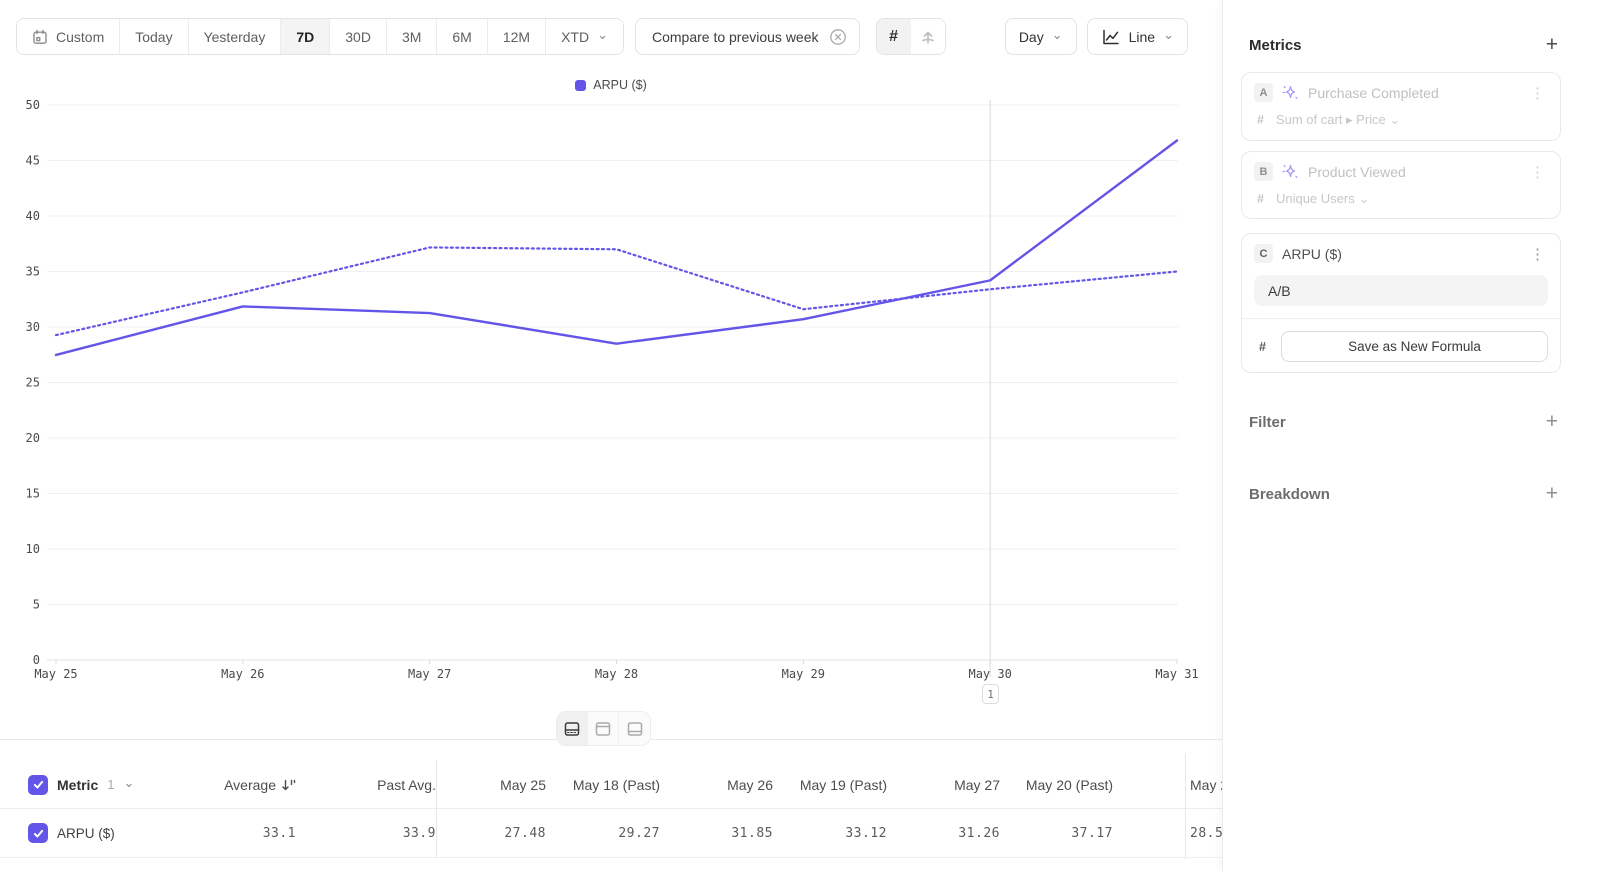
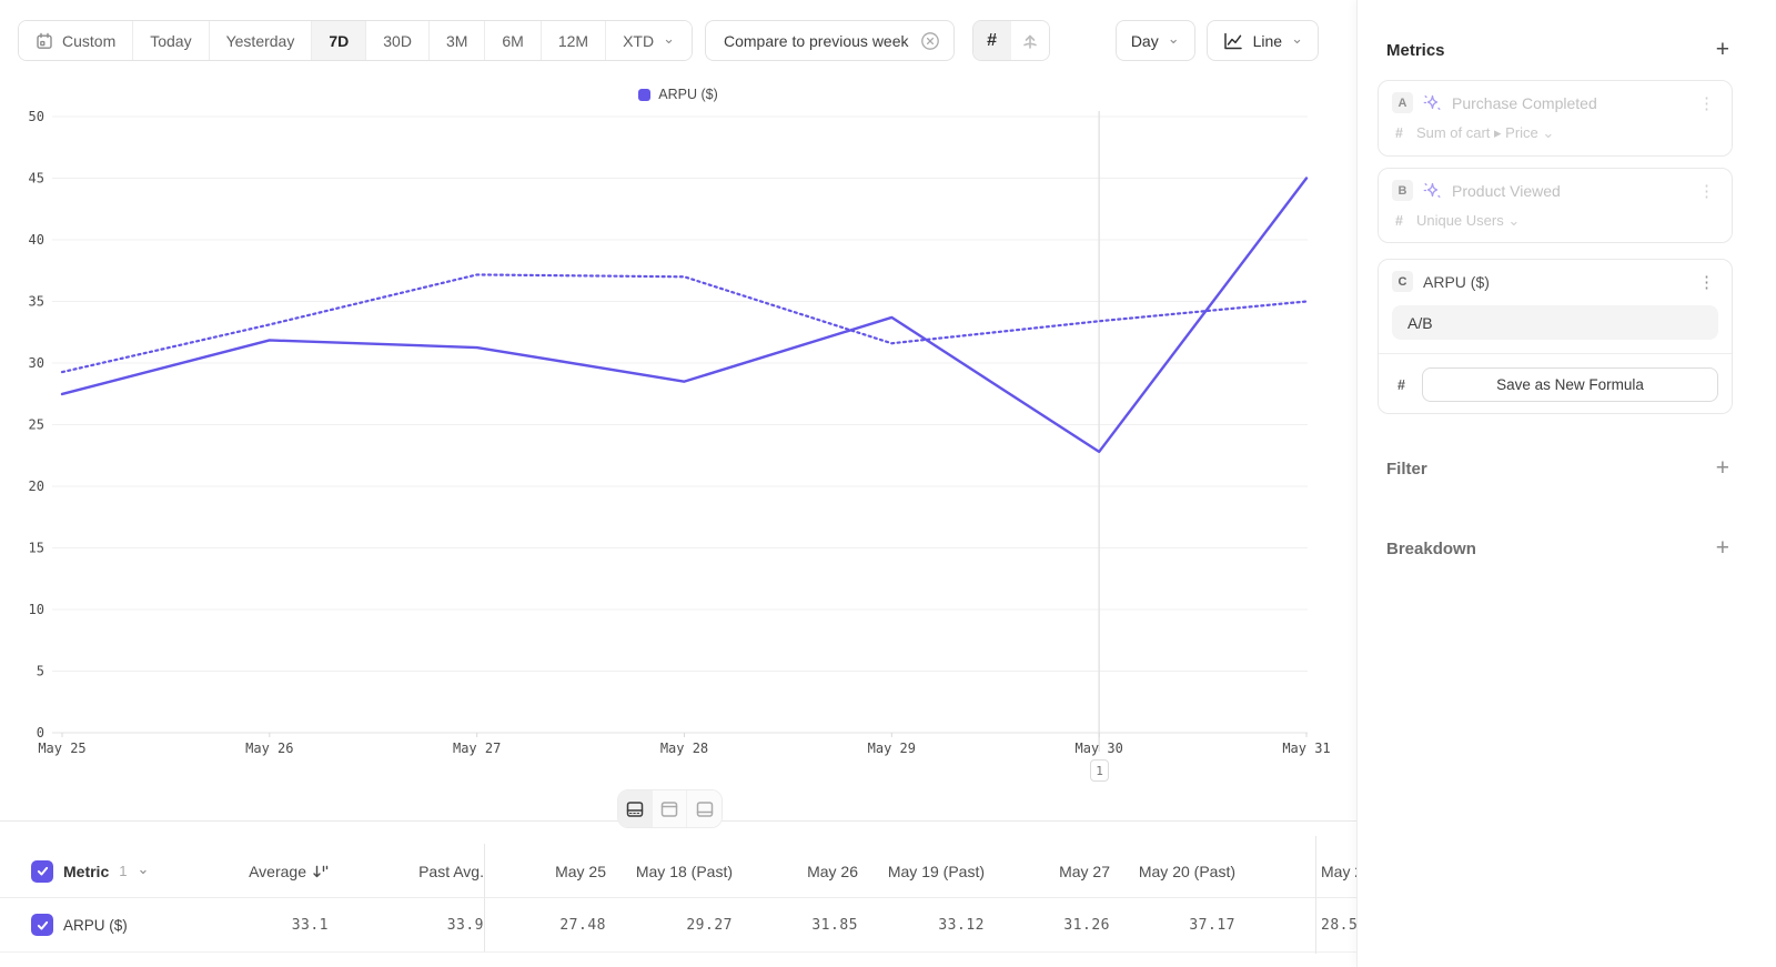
ARPU ($)/May 29: 30.7 -> 33.7
ARPU ($)/May 30: 34.2 -> 22.8
ARPU ($)/May 31: 46.8 -> 45.0
